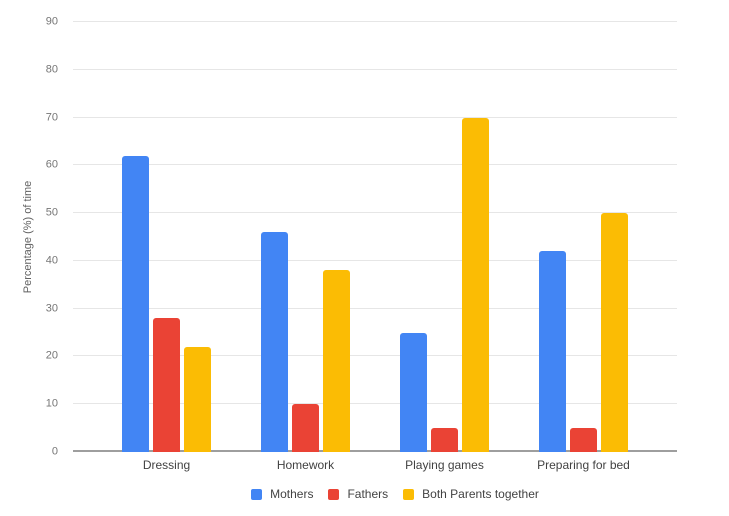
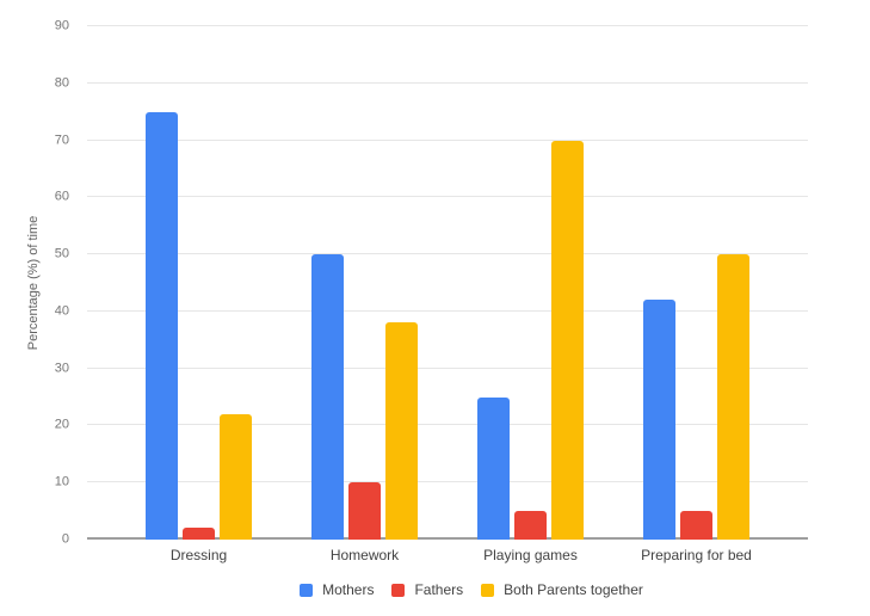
Mothers/Dressing: 62 -> 75
Fathers/Dressing: 28 -> 2
Mothers/Homework: 46 -> 50
